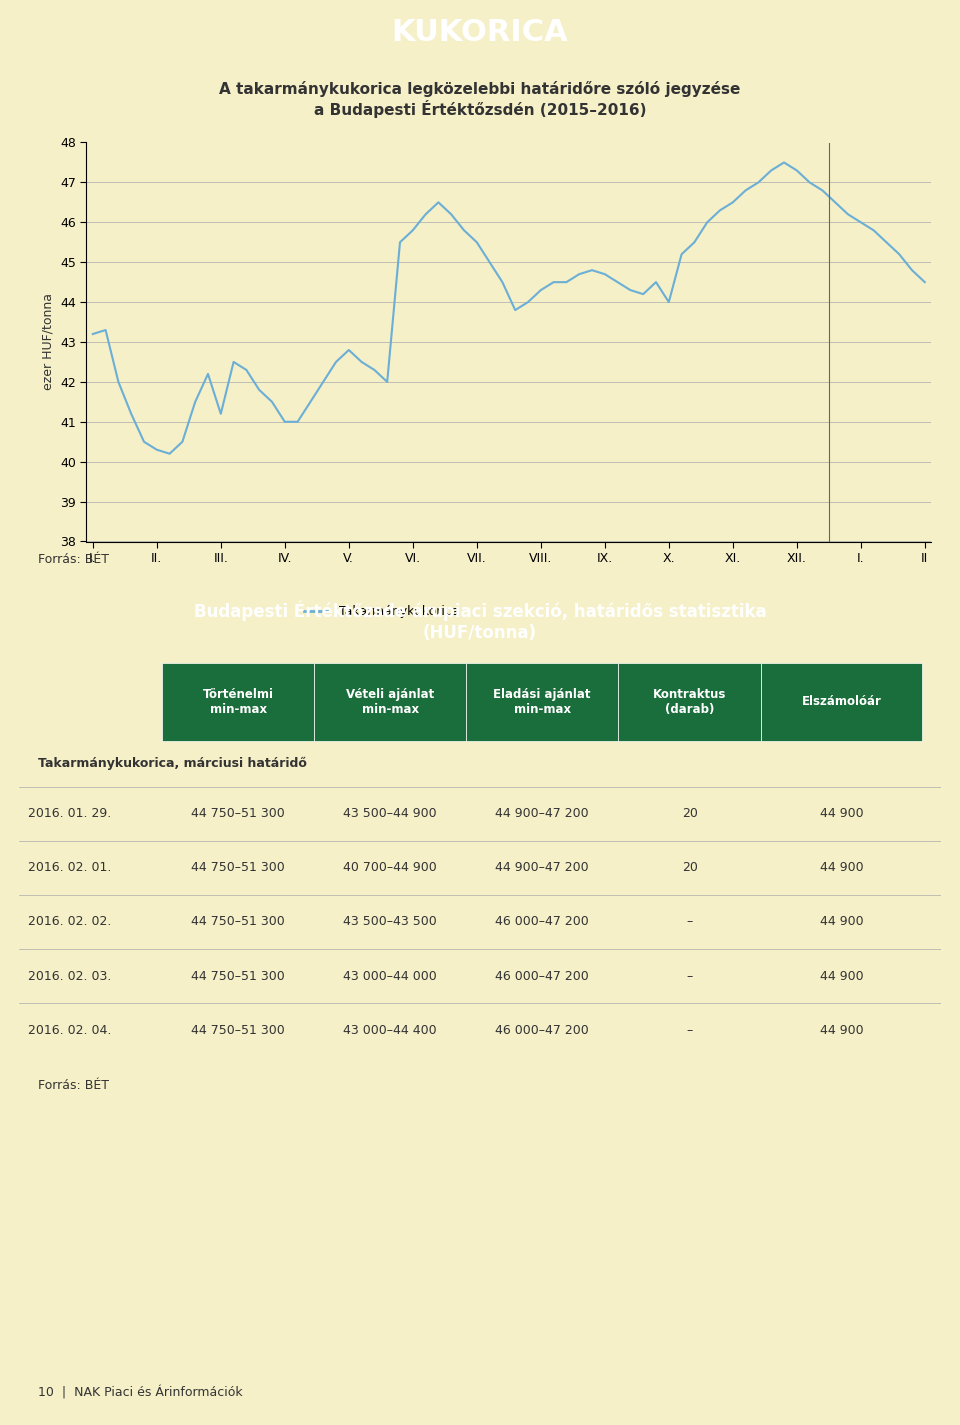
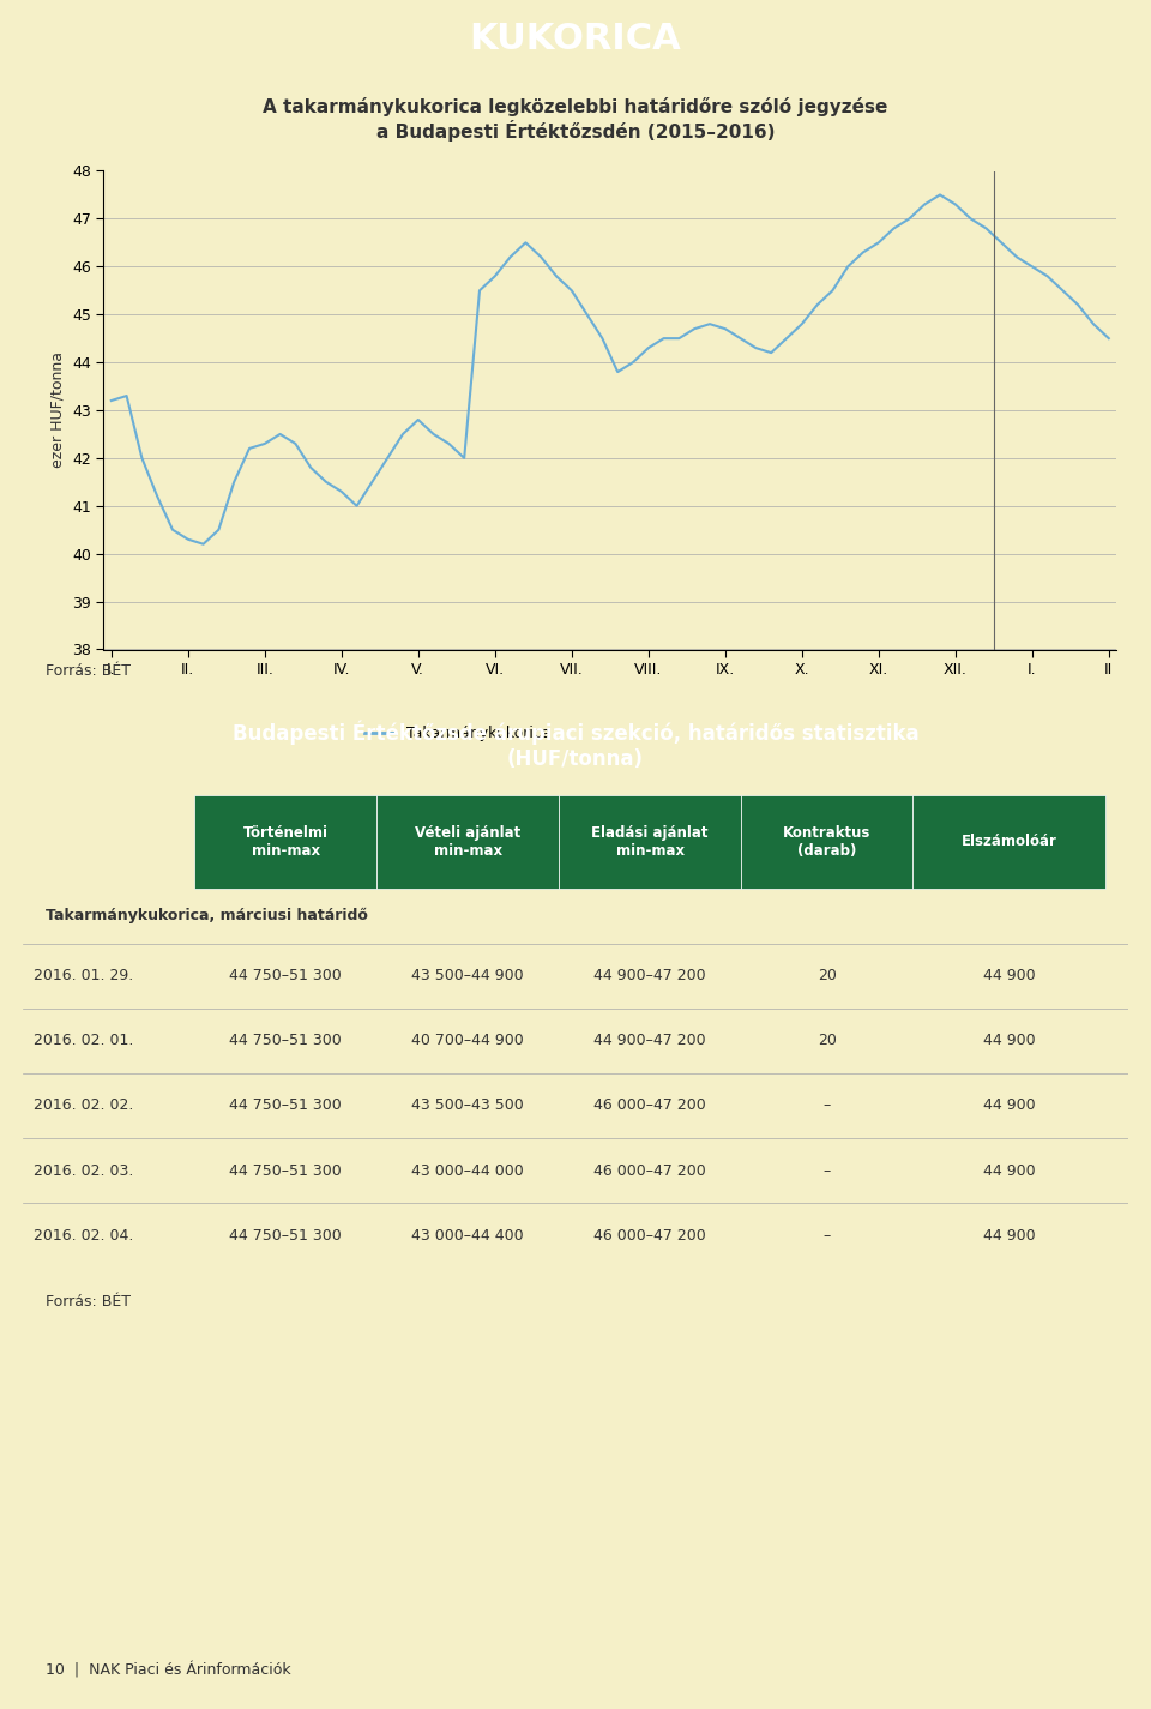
III.: 41.2 -> 42.3
IV.: 41.0 -> 41.3
X.: 44.0 -> 44.8
